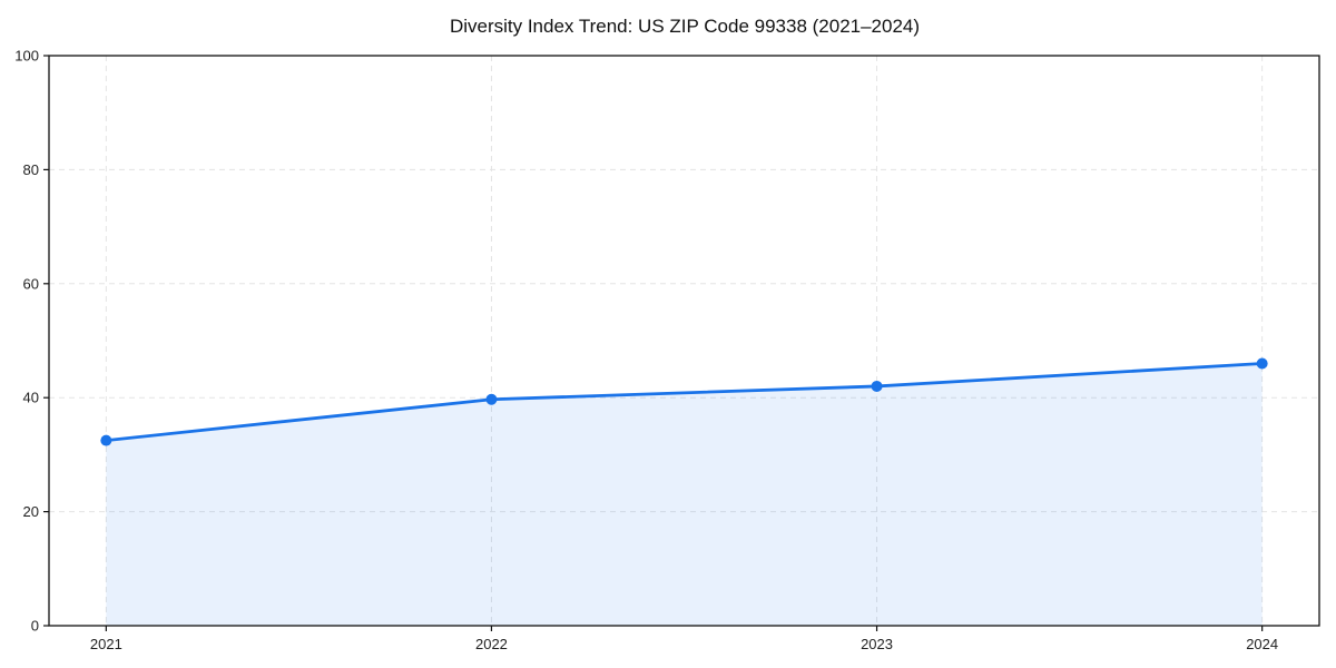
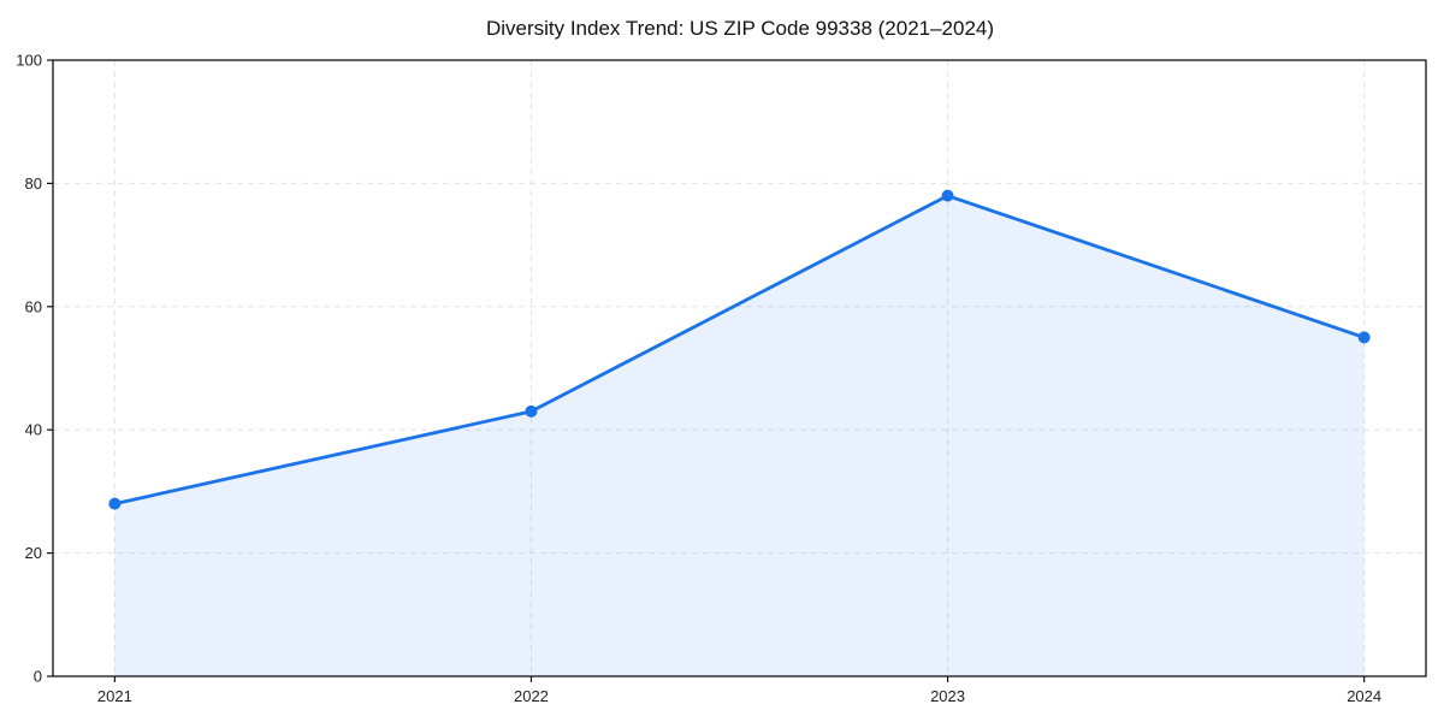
2021: 32 -> 28
2022: 40 -> 43
2023: 42 -> 78
2024: 46 -> 55
